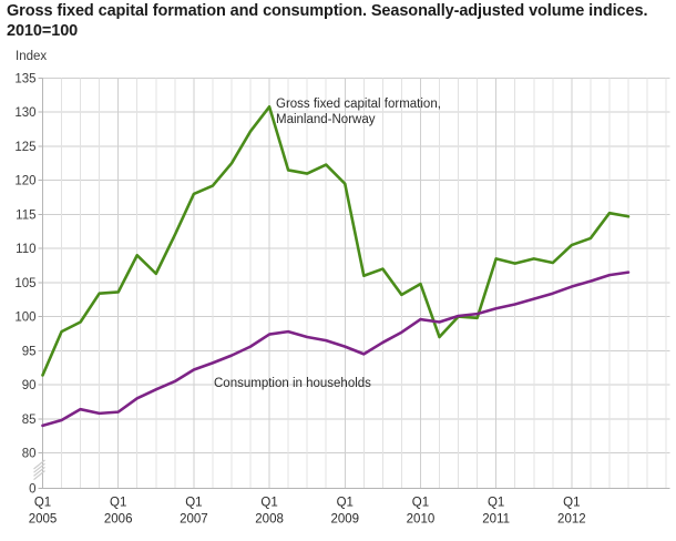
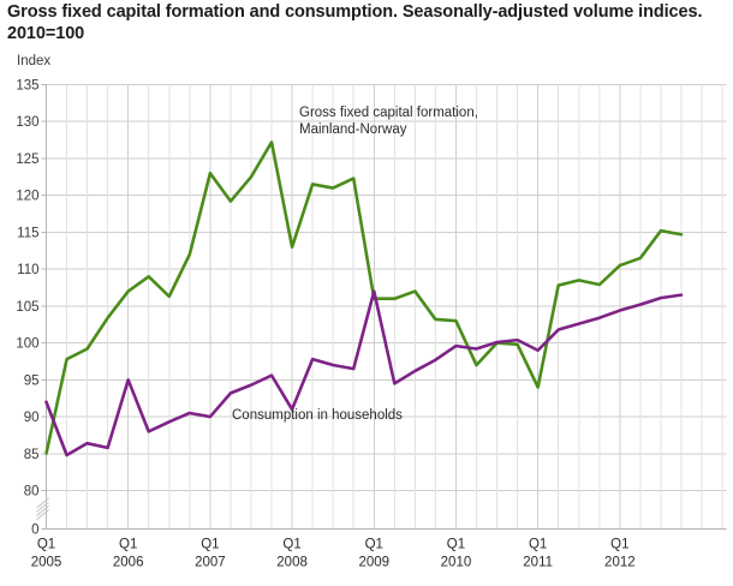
Gross fixed capital formation, Mainland-Norway/2005Q1: 91 -> 85
Consumption in households/2005Q1: 84 -> 92
Gross fixed capital formation, Mainland-Norway/2006Q1: 104 -> 107
Consumption in households/2006Q1: 86 -> 95
Gross fixed capital formation, Mainland-Norway/2007Q1: 118 -> 123
Consumption in households/2007Q1: 92 -> 90
Gross fixed capital formation, Mainland-Norway/2008Q1: 131 -> 113
Consumption in households/2008Q1: 97 -> 91
Gross fixed capital formation, Mainland-Norway/2009Q1: 120 -> 106
Consumption in households/2009Q1: 96 -> 107
Gross fixed capital formation, Mainland-Norway/2010Q1: 105 -> 103
Gross fixed capital formation, Mainland-Norway/2011Q1: 108 -> 94
Consumption in households/2011Q1: 101 -> 99
